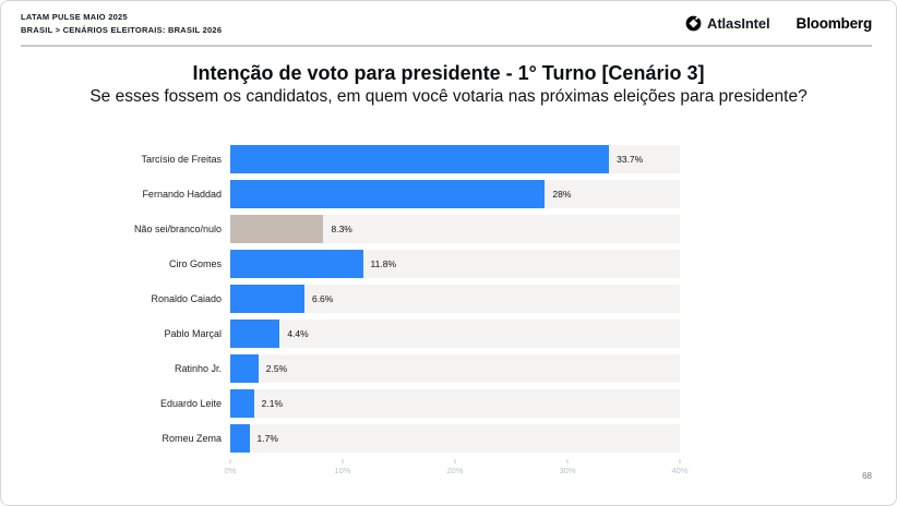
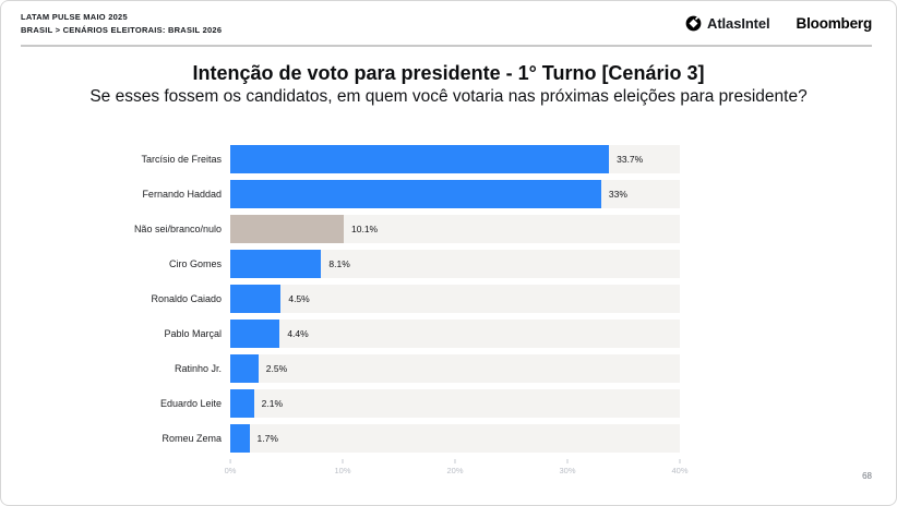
Fernando Haddad: 28% -> 33%
Não sei/branco/nulo: 8.3% -> 10.1%
Ciro Gomes: 11.8% -> 8.1%
Ronaldo Caiado: 6.6% -> 4.5%
